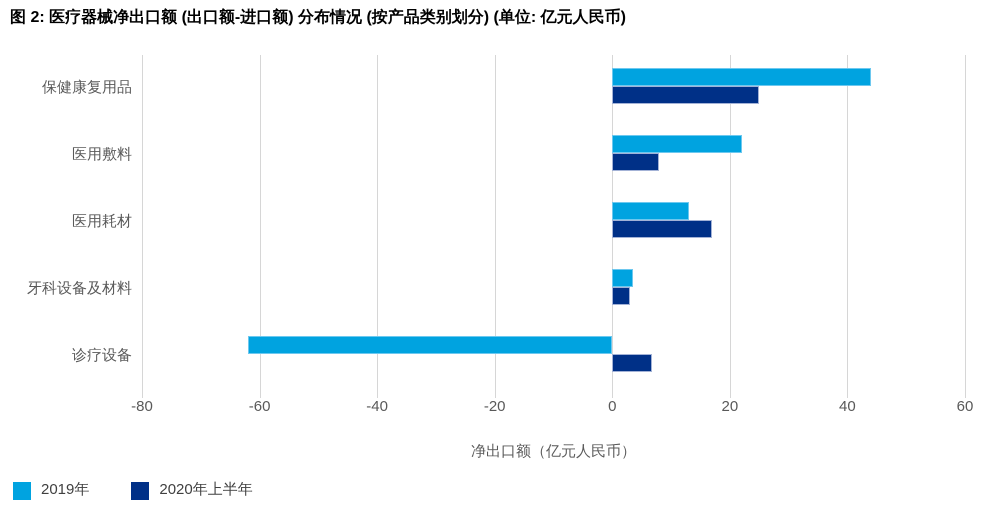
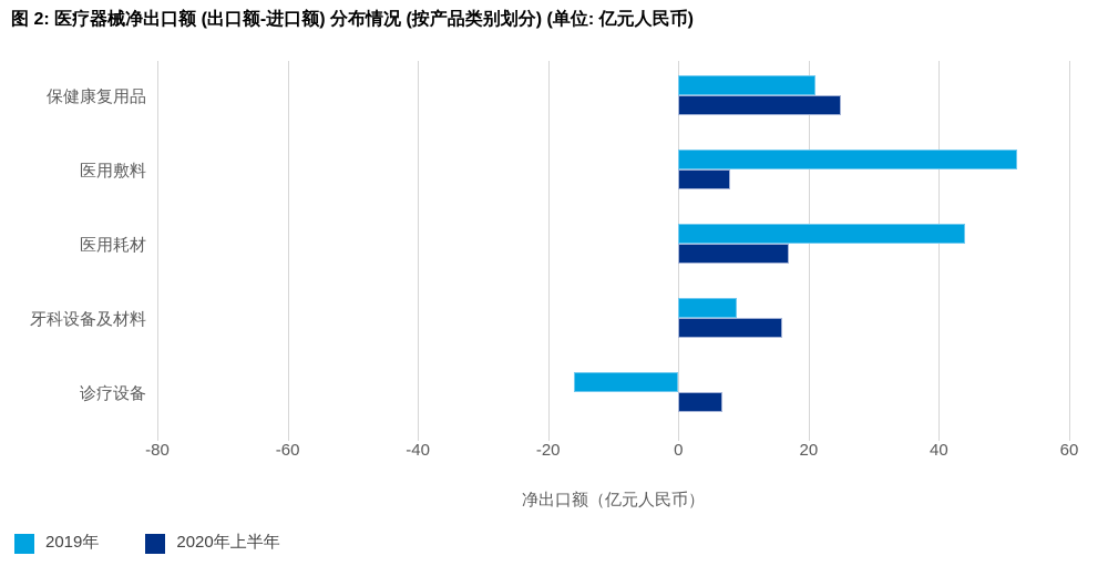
2019年/保健康复用品: 44 -> 21
2019年/医用敷料: 22 -> 52
2019年/医用耗材: 13 -> 44
2019年/牙科设备及材料: 4 -> 9
2020年上半年/牙科设备及材料: 3 -> 16
2019年/诊疗设备: -62 -> -16
